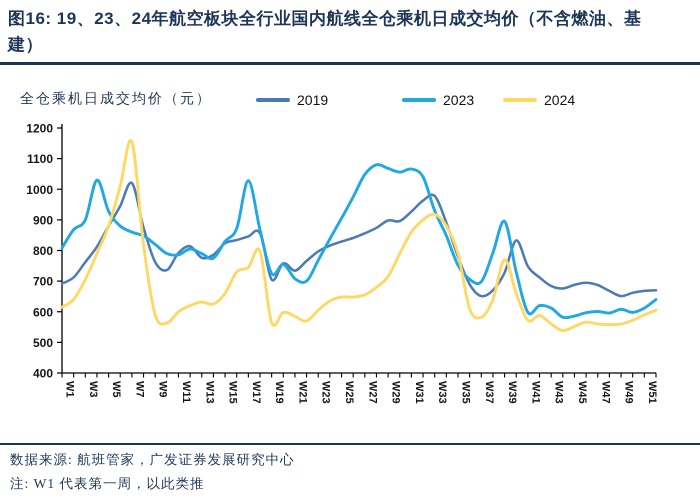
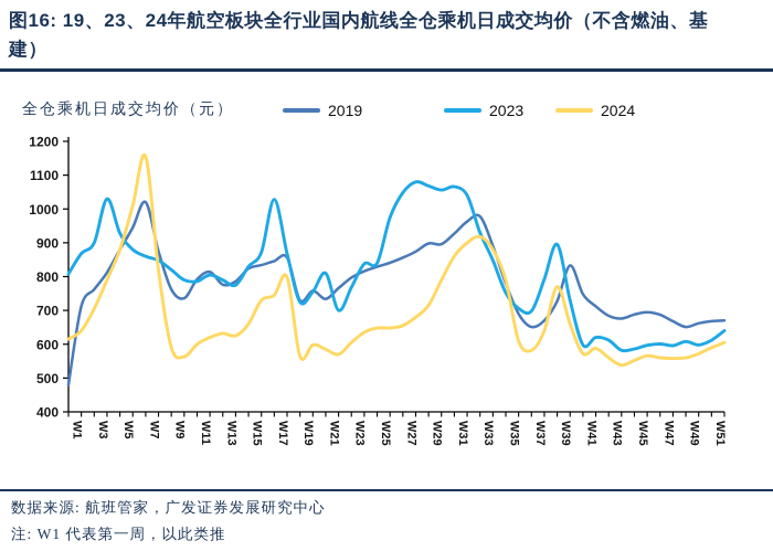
2019/W1: 690 -> 480
2019/W19: 700 -> 730
2023/W21: 710 -> 810
2023/W25: 900 -> 840
